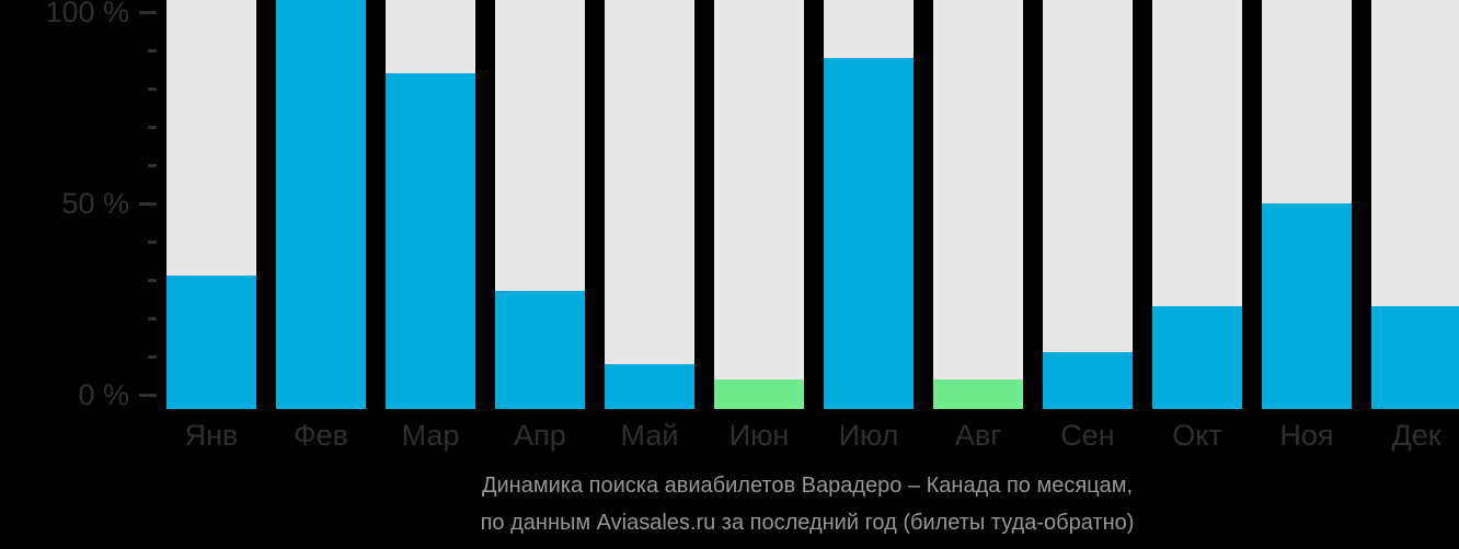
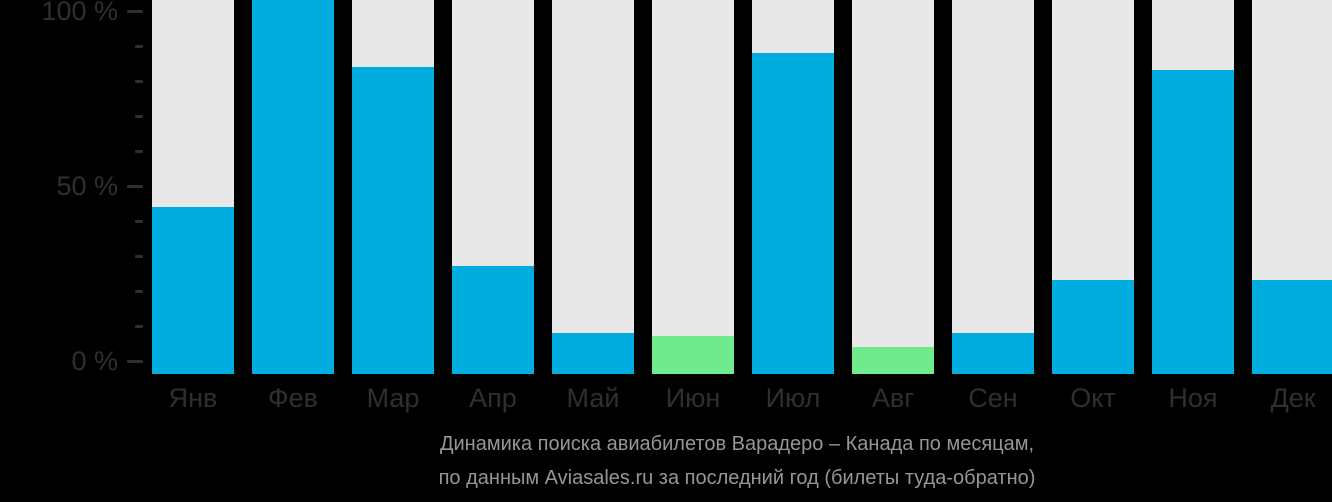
Янв: 31% -> 44%
Июн: 4% -> 7%
Сен: 11% -> 8%
Ноя: 50% -> 83%
